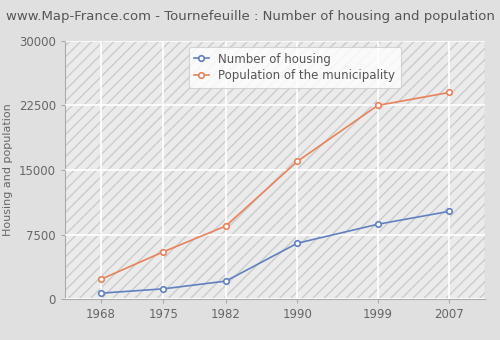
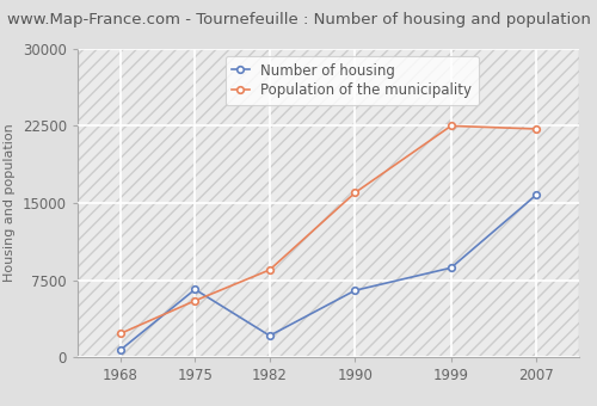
Number of housing/1975: 1200 -> 6600
Number of housing/2007: 10200 -> 15800
Population of the municipality/2007: 24000 -> 22200
